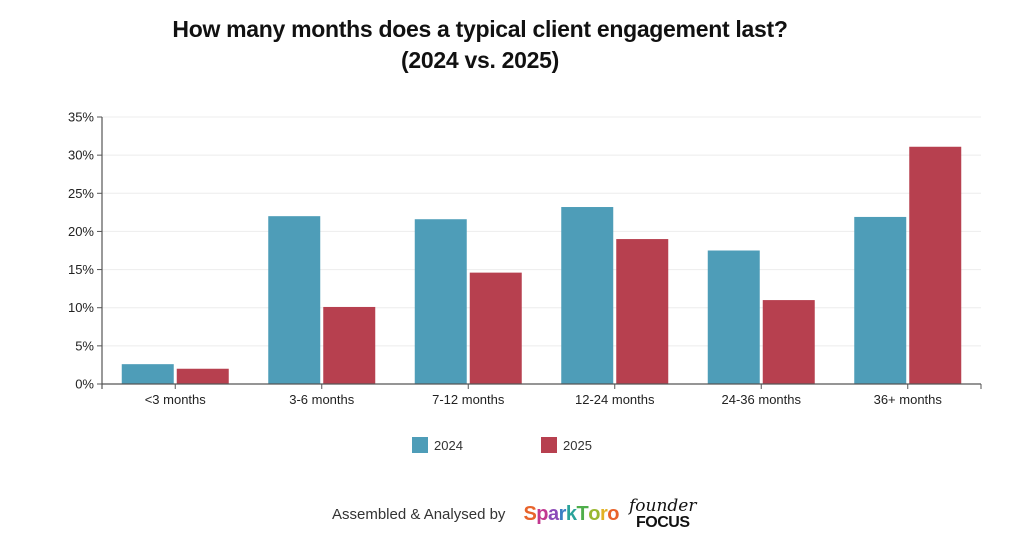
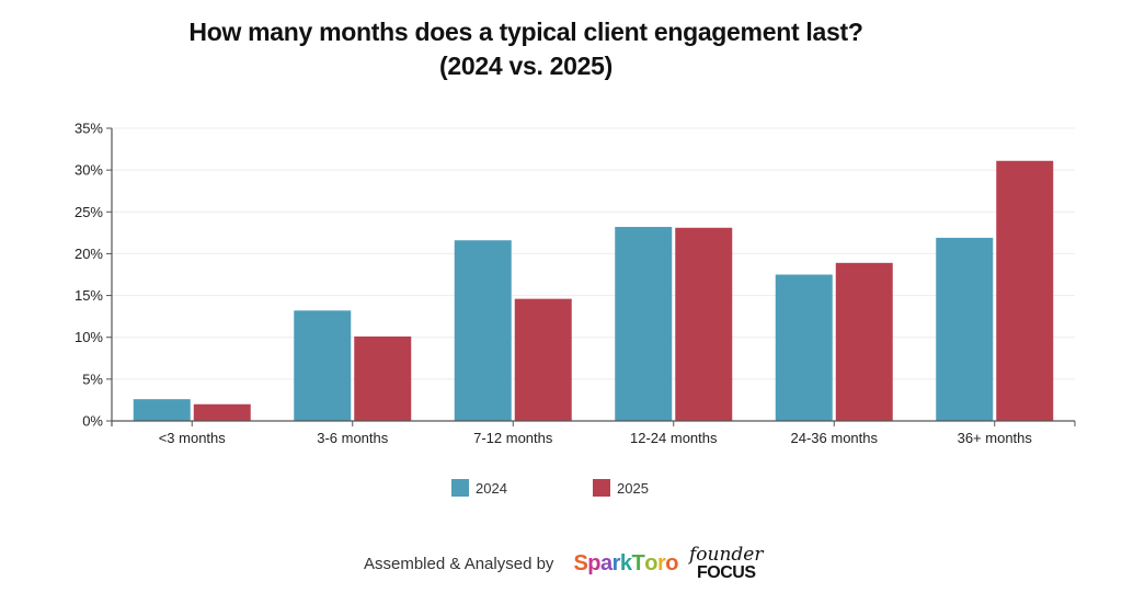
2024/3-6 months: 22% -> 13%
2025/12-24 months: 19% -> 23%
2025/24-36 months: 11% -> 19%
